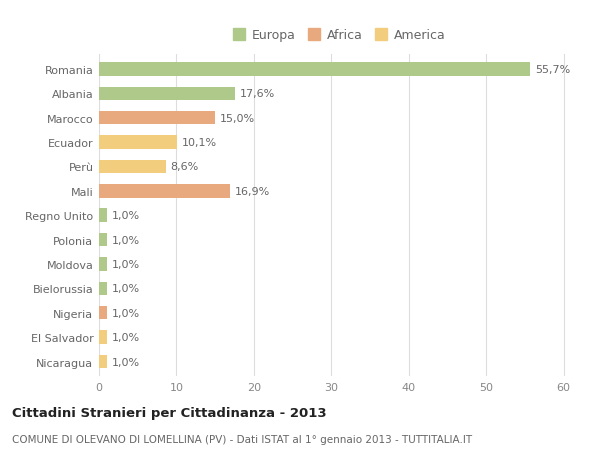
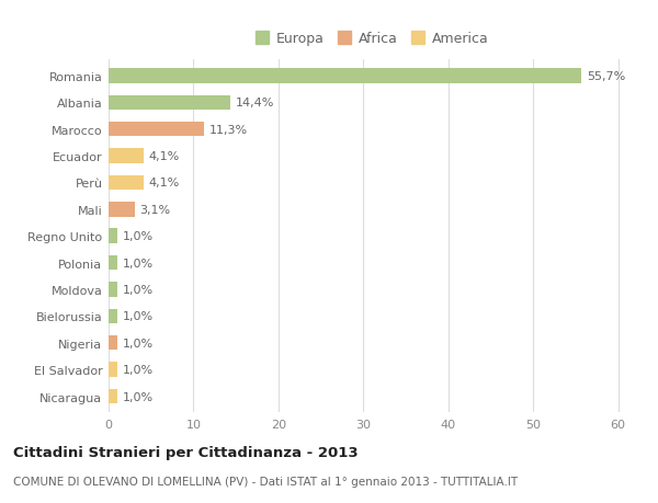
Albania: 17,6% -> 14,4%
Marocco: 15,0% -> 11,3%
Ecuador: 10,1% -> 4,1%
Perù: 8,6% -> 4,1%
Mali: 16,9% -> 3,1%
